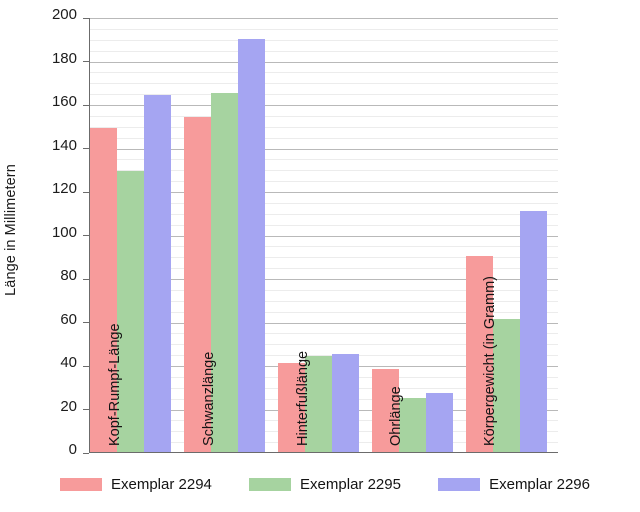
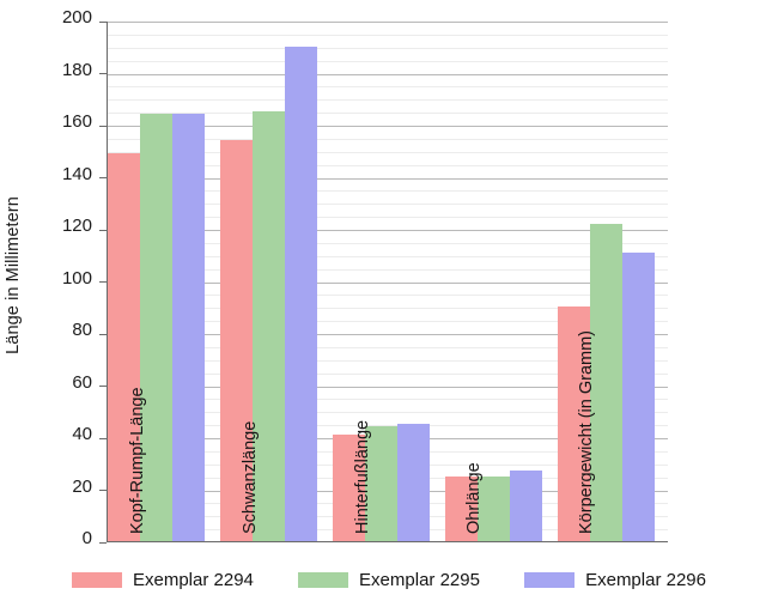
Exemplar 2295/Kopf-Rumpf-Länge: 129 -> 164
Exemplar 2294/Ohrlänge: 38 -> 25
Exemplar 2295/Körpergewicht (in Gramm): 61 -> 122
